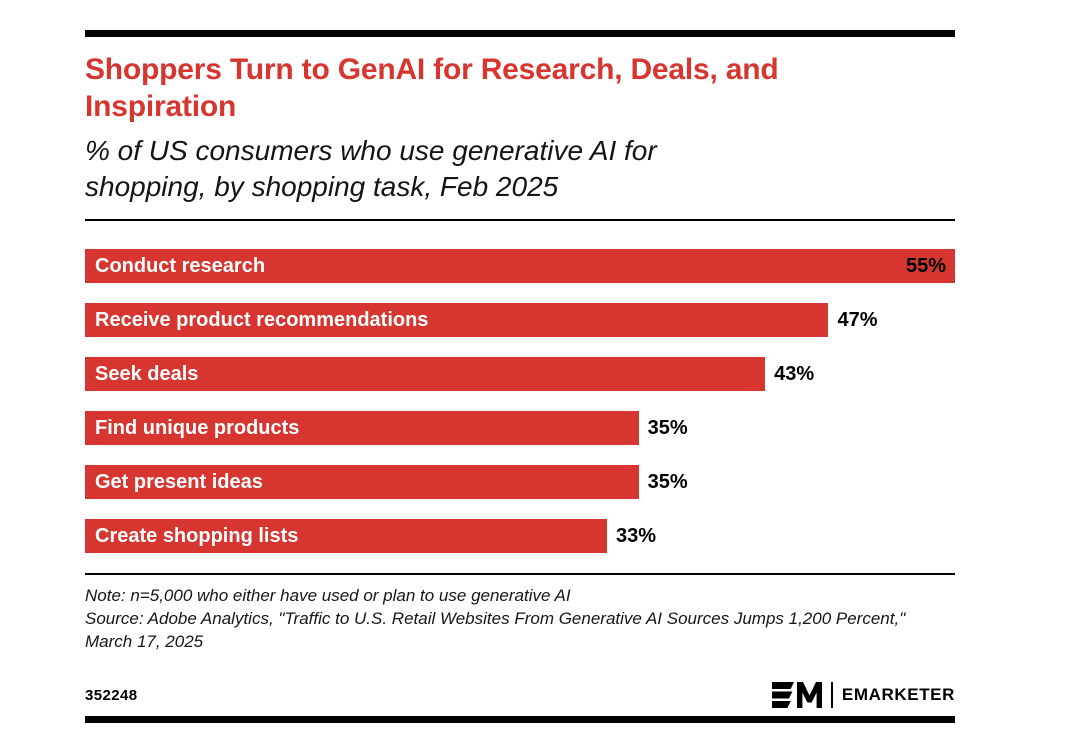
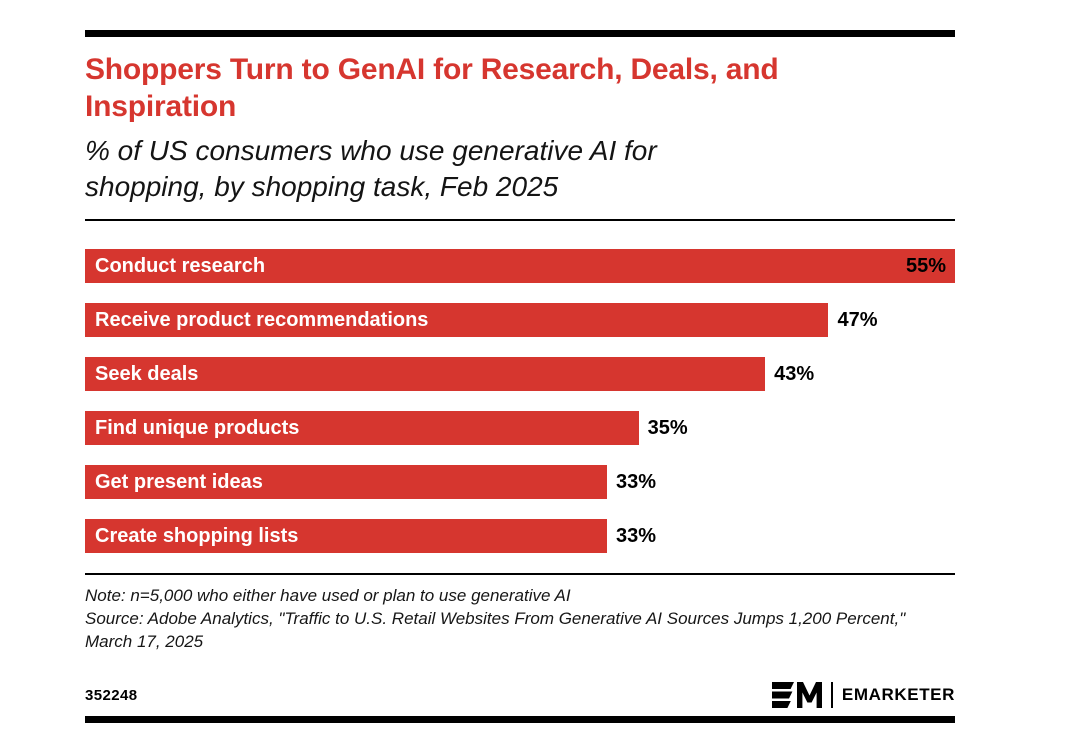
Get present ideas: 35% -> 33%
